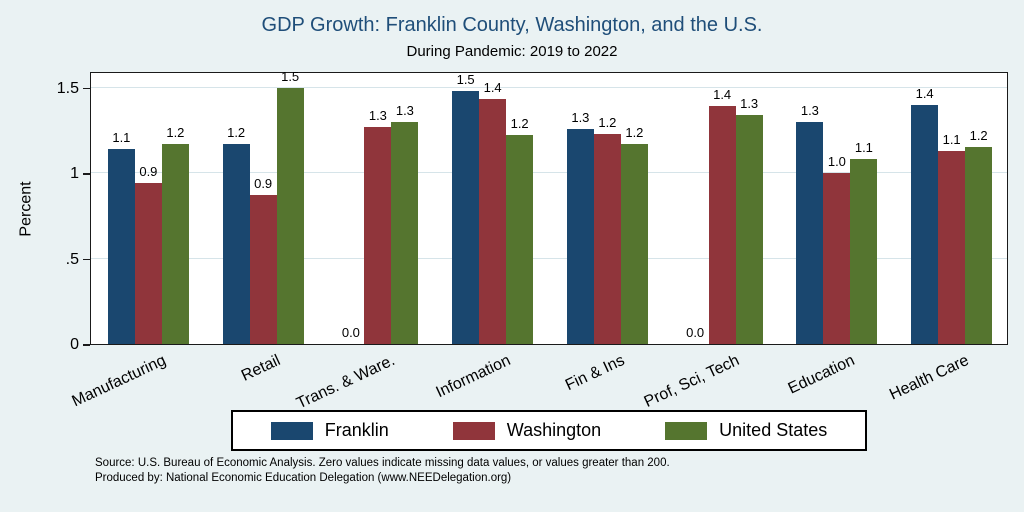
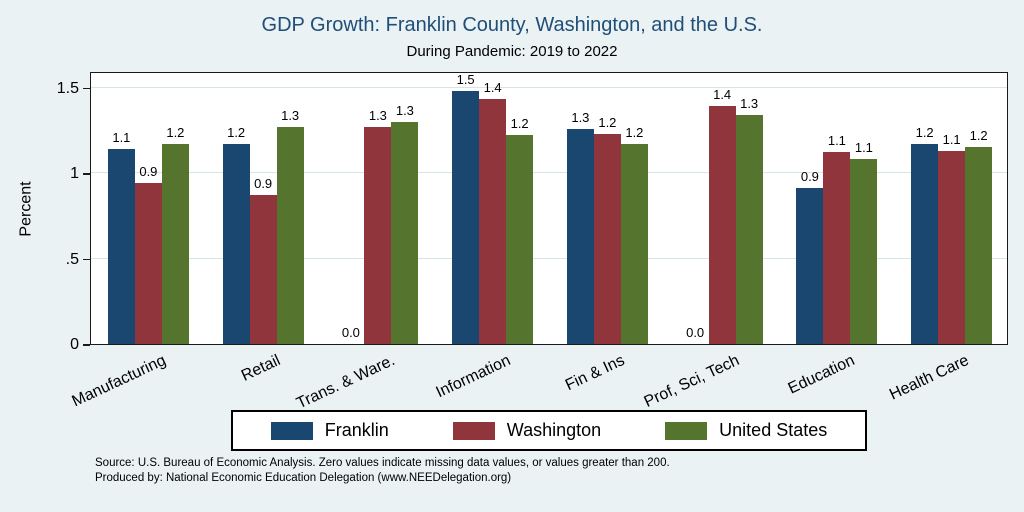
United States/Retail: 1.5 -> 1.3
Franklin/Education: 1.3 -> 0.9
Washington/Education: 1.0 -> 1.1
Franklin/Health Care: 1.4 -> 1.2
